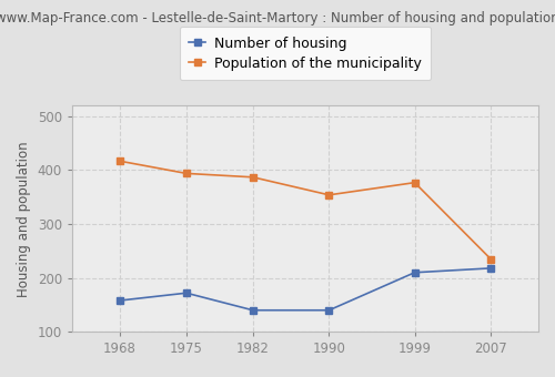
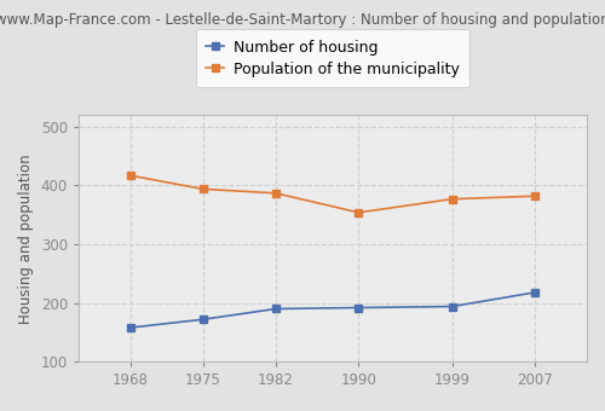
Number of housing/1982: 140 -> 190
Number of housing/1990: 140 -> 192
Number of housing/1999: 210 -> 194
Population of the municipality/2007: 235 -> 382
